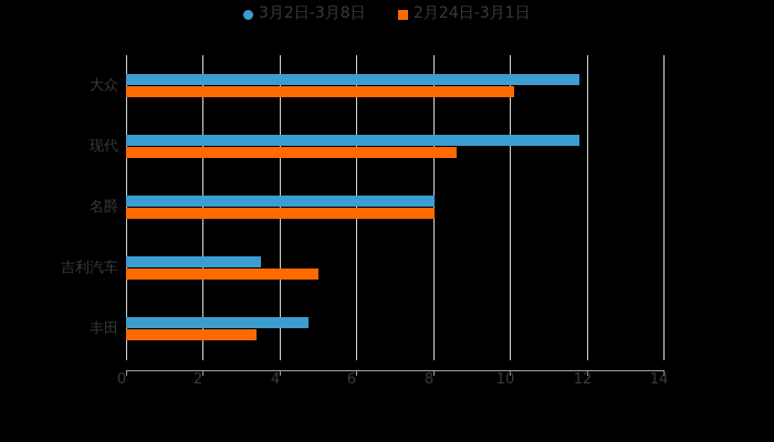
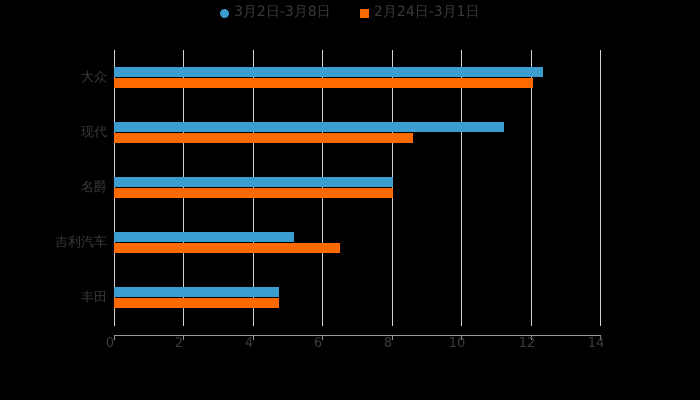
3月2日-3月8日/大众: 11.8 -> 12.4
2月24日-3月1日/大众: 10.1 -> 12.1
3月2日-3月8日/现代: 11.8 -> 11.2
3月2日-3月8日/吉利汽车: 3.5 -> 5.2
2月24日-3月1日/吉利汽车: 5.0 -> 6.5
2月24日-3月1日/丰田: 3.4 -> 4.8
